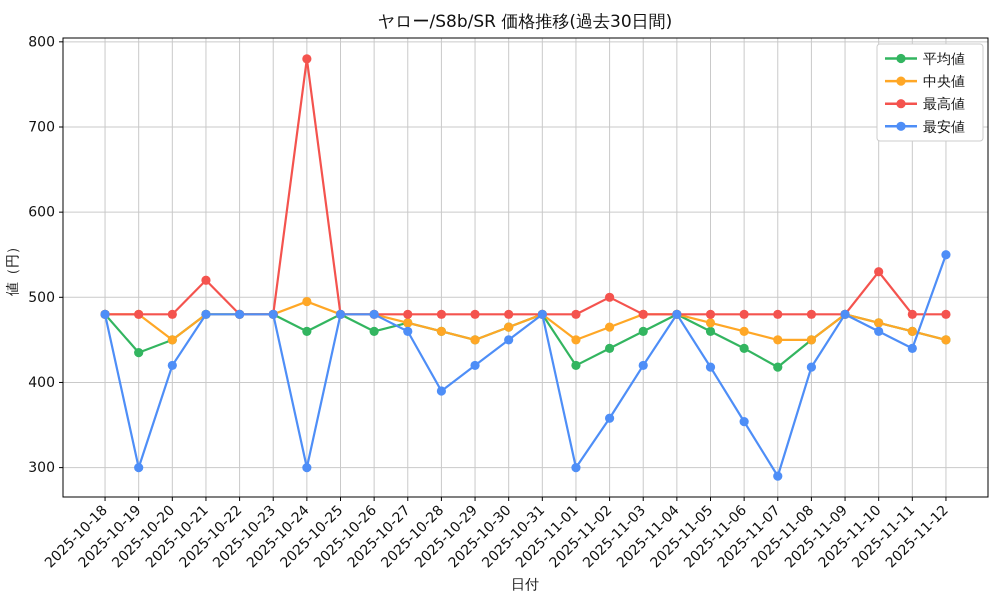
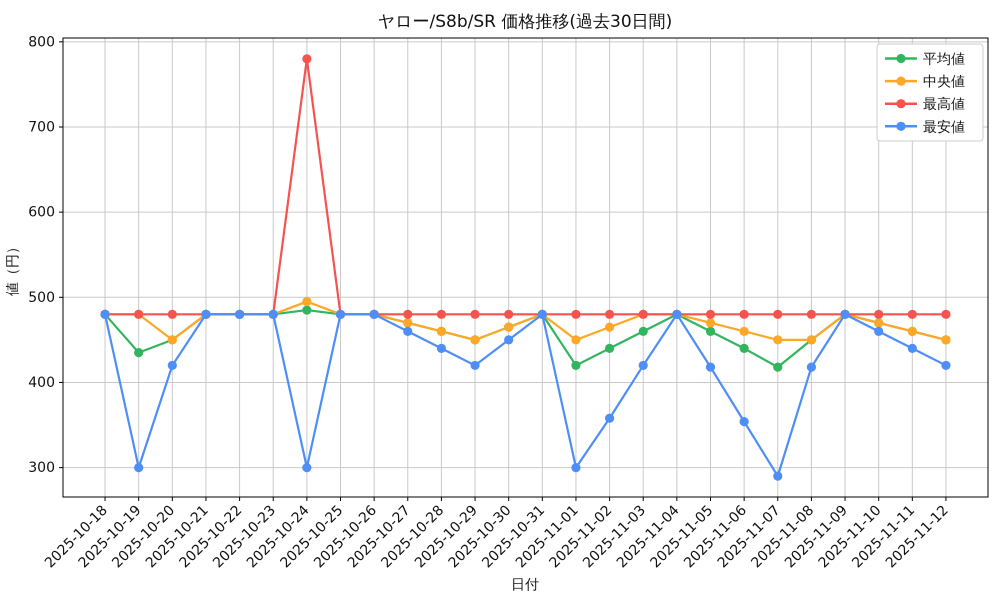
最高値/2025-10-21: 520 -> 480
平均値/2025-10-24: 460 -> 480
平均値/2025-10-26: 460 -> 480
最安値/2025-10-28: 390 -> 440
最高値/2025-11-02: 500 -> 480
最高値/2025-11-10: 530 -> 480
最安値/2025-11-12: 550 -> 420
